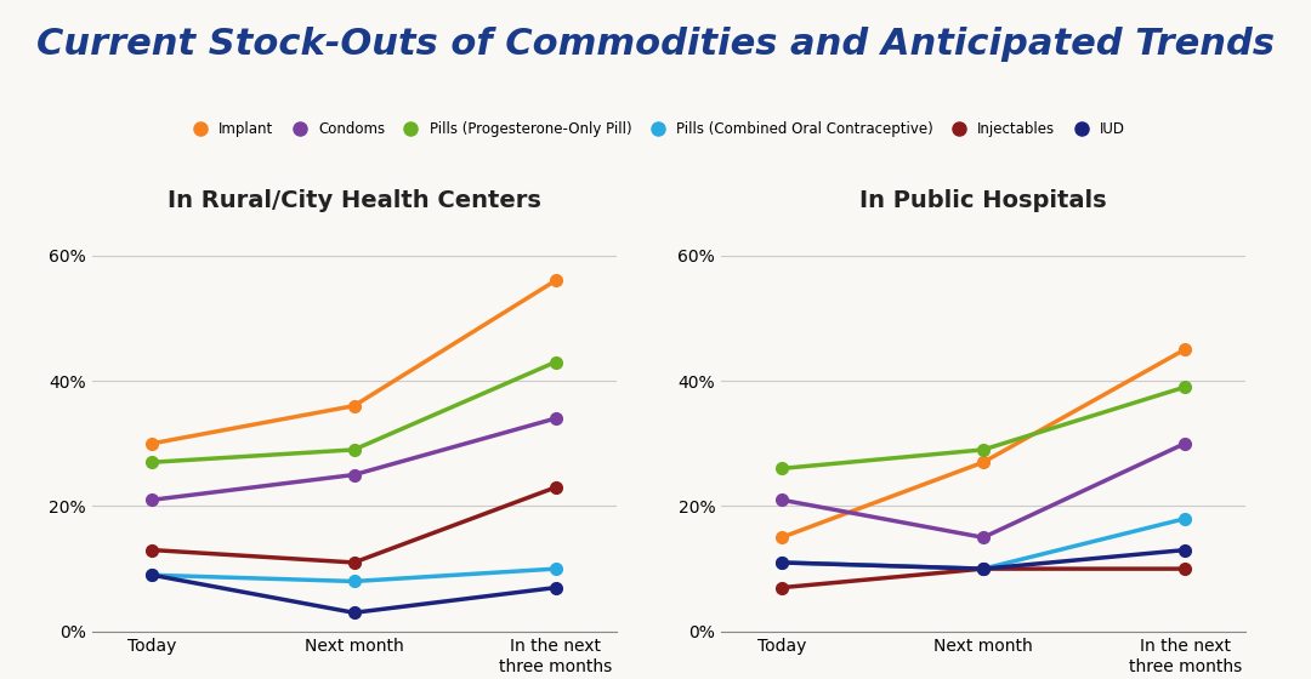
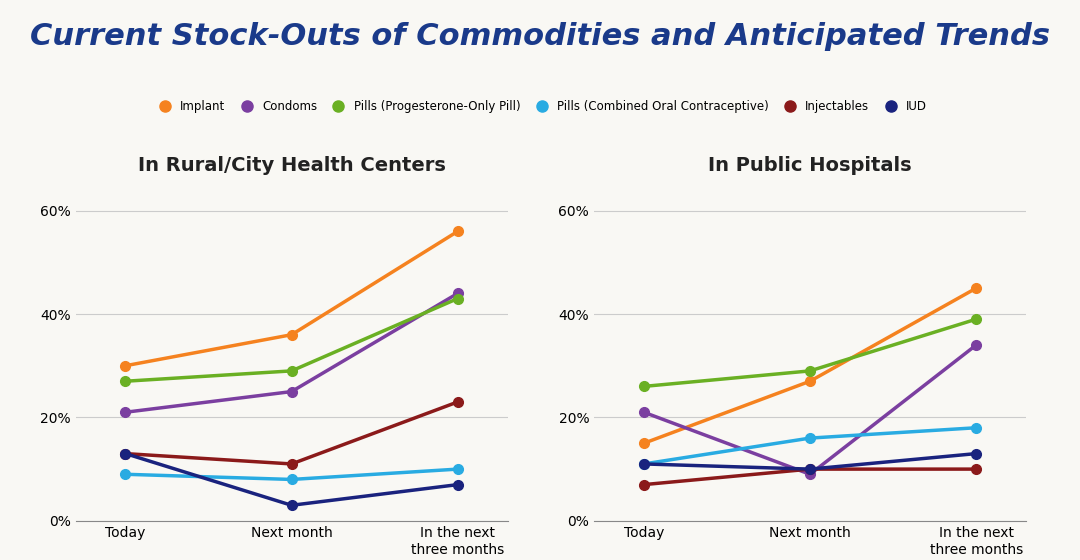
In Rural/City Health Centers/IUD/Today: 9% -> 13%
In Rural/City Health Centers/Condoms/In the next three months: 34% -> 44%
In Public Hospitals/Condoms/Next month: 15% -> 9%
In Public Hospitals/Pills (Combined Oral Contraceptive)/Next month: 10% -> 16%
In Public Hospitals/Condoms/In the next three months: 30% -> 34%
